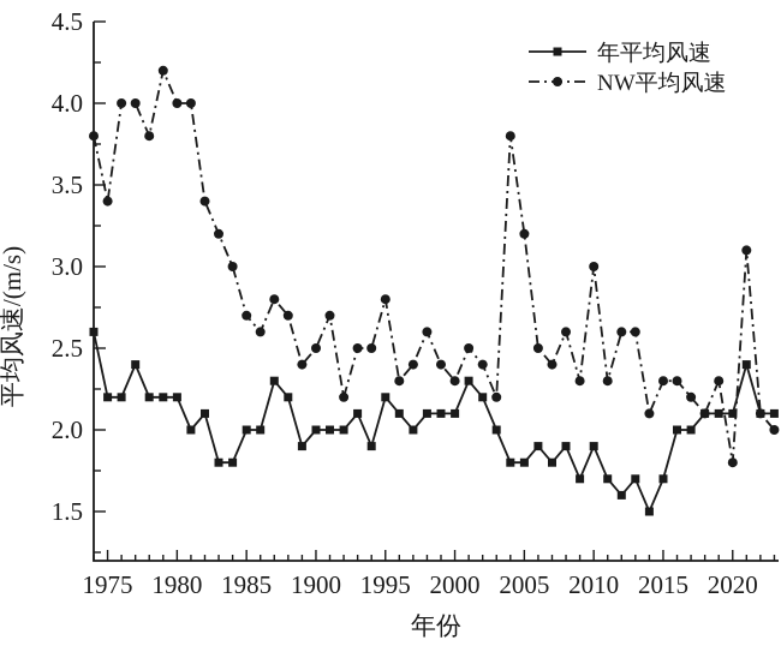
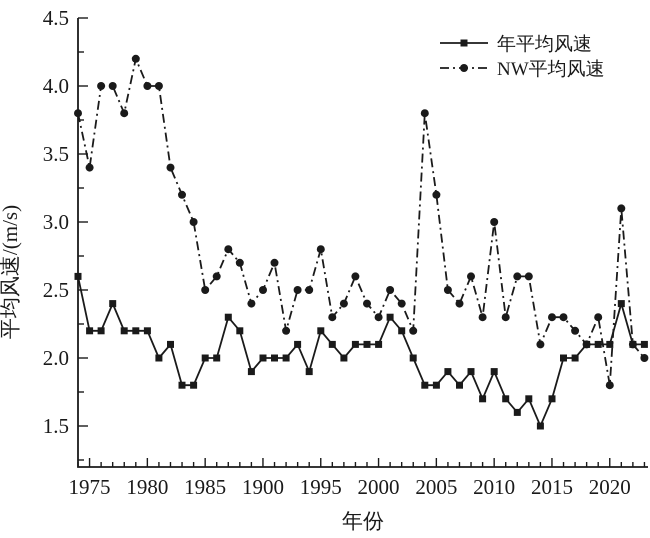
NW平均风速/1985: 2.7 -> 2.5
